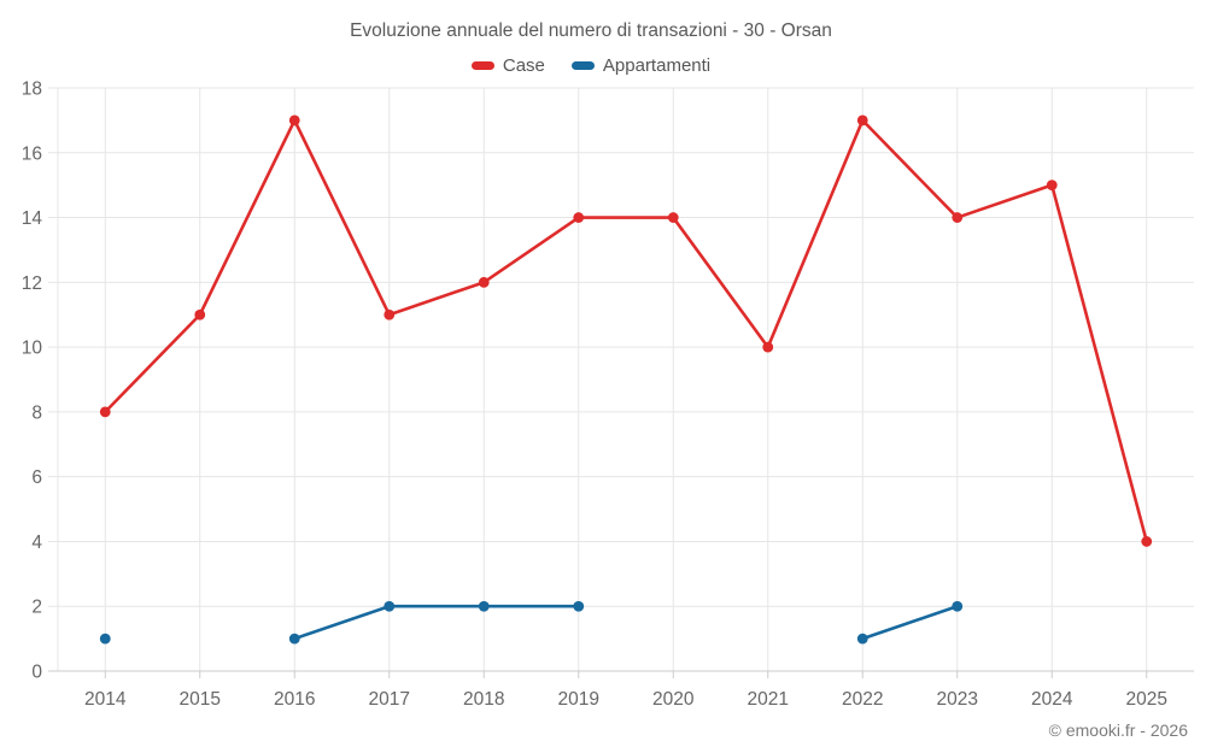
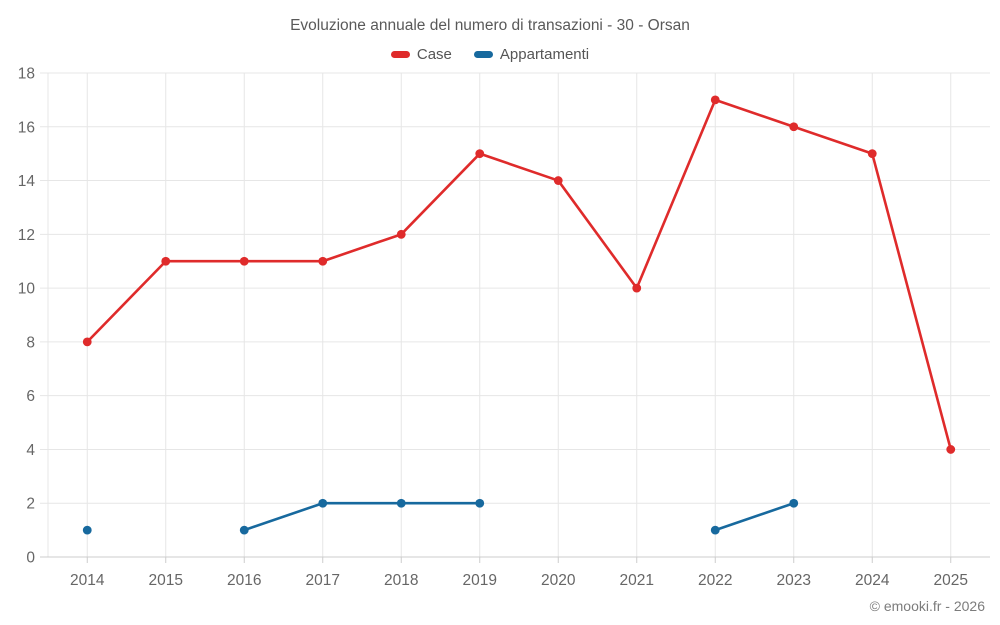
Case/2016: 17 -> 11
Case/2019: 14 -> 15
Case/2023: 14 -> 16
